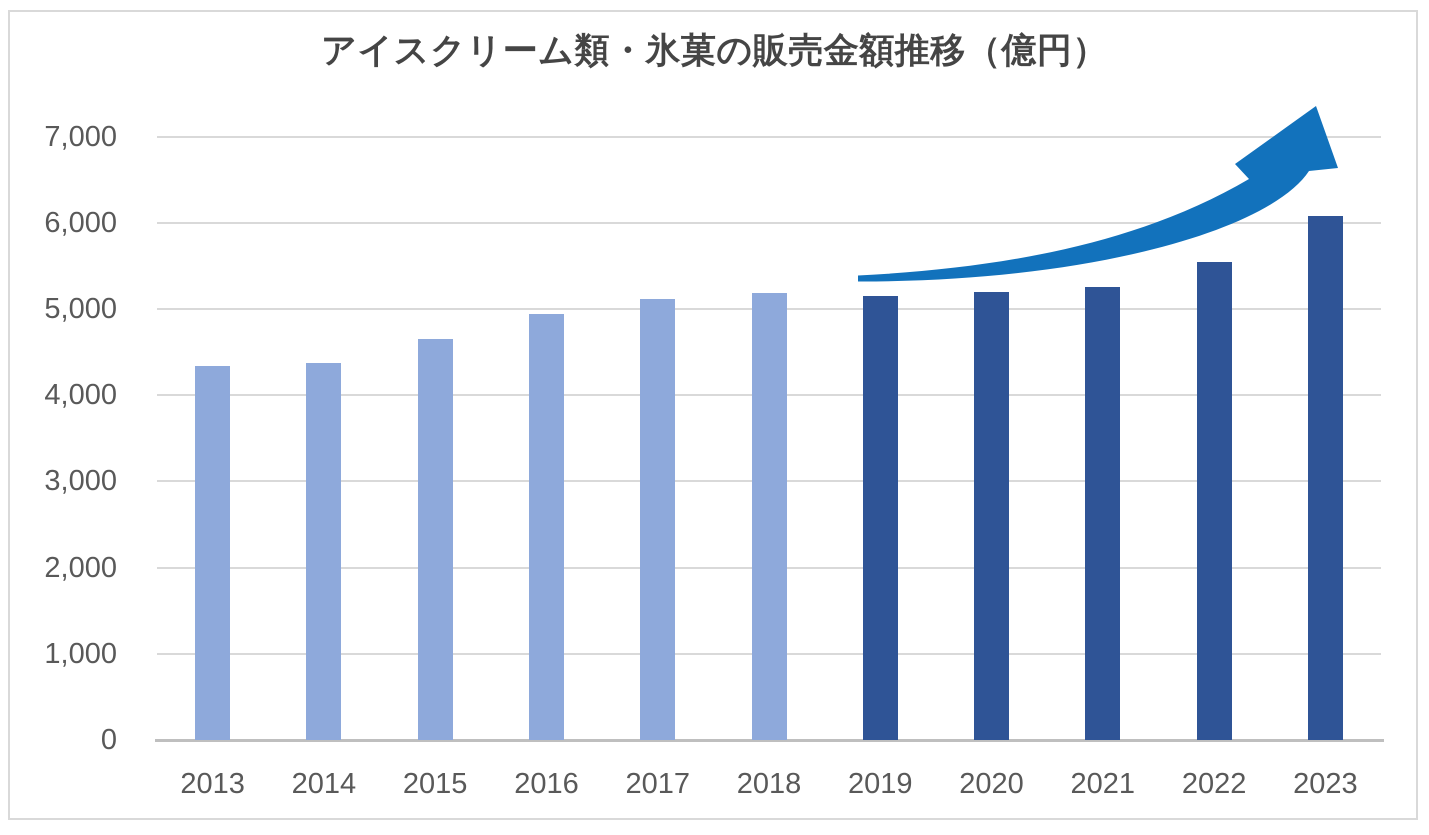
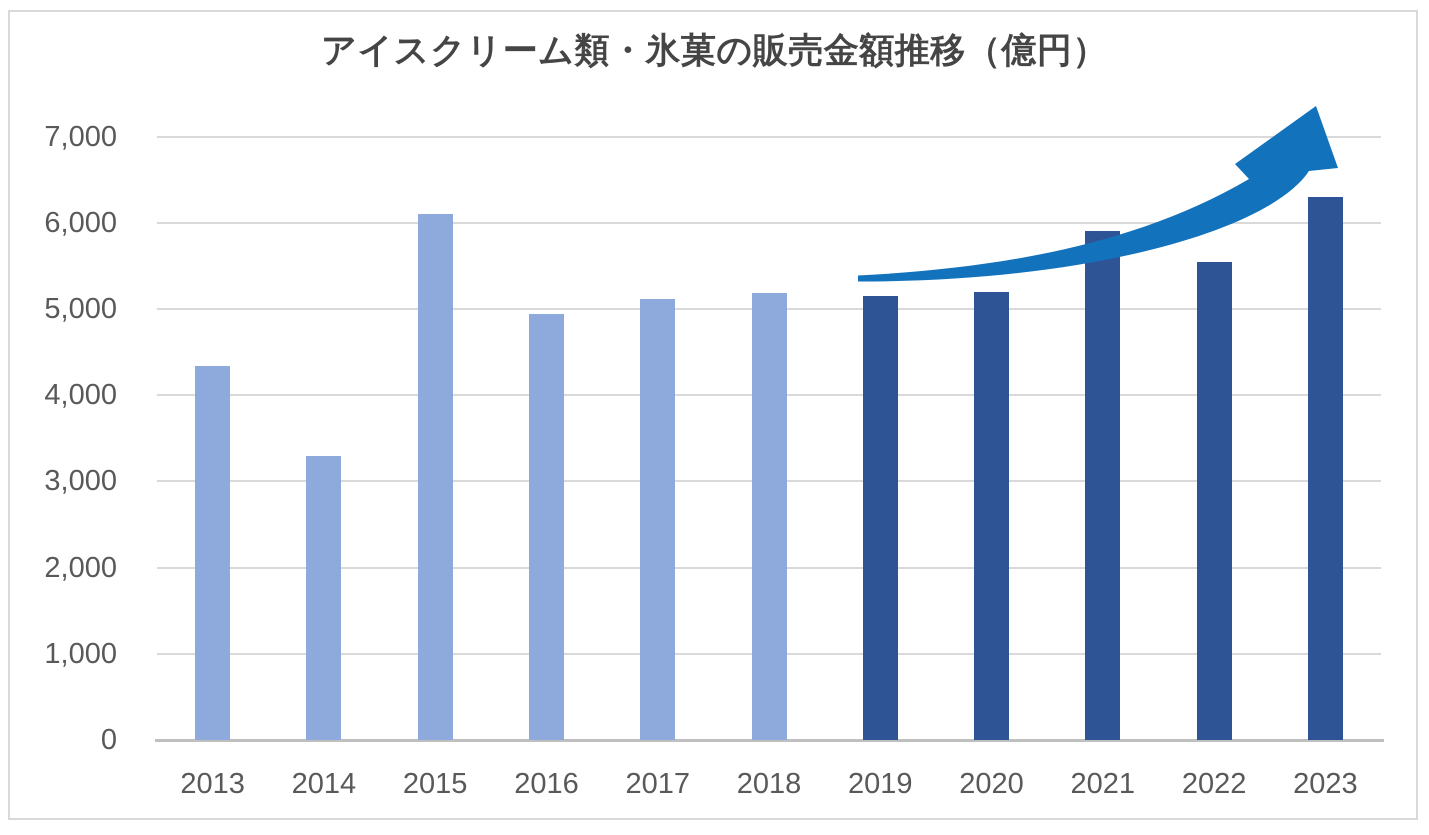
2014: 4400 -> 3300
2015: 4600 -> 6100
2021: 5300 -> 5900
2023: 6100 -> 6300
